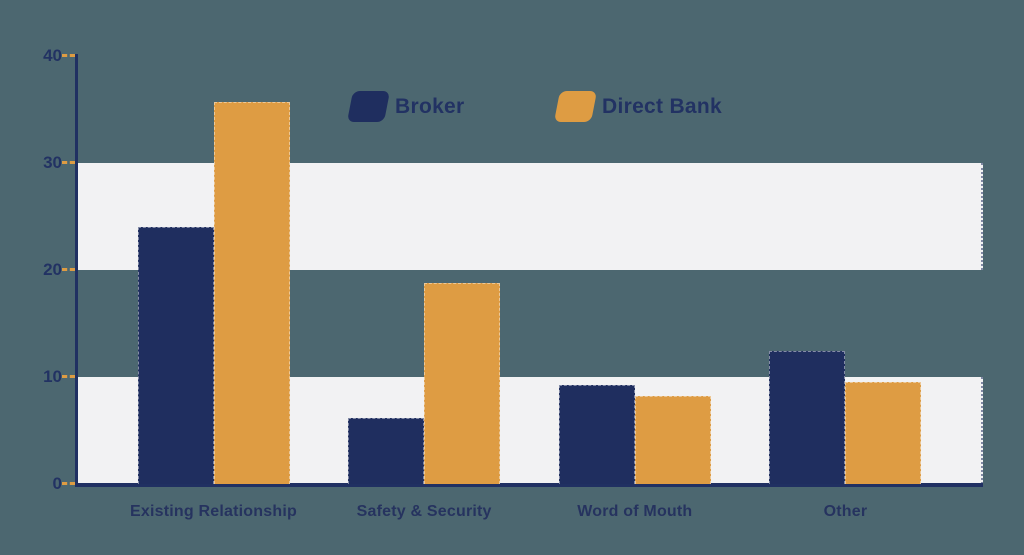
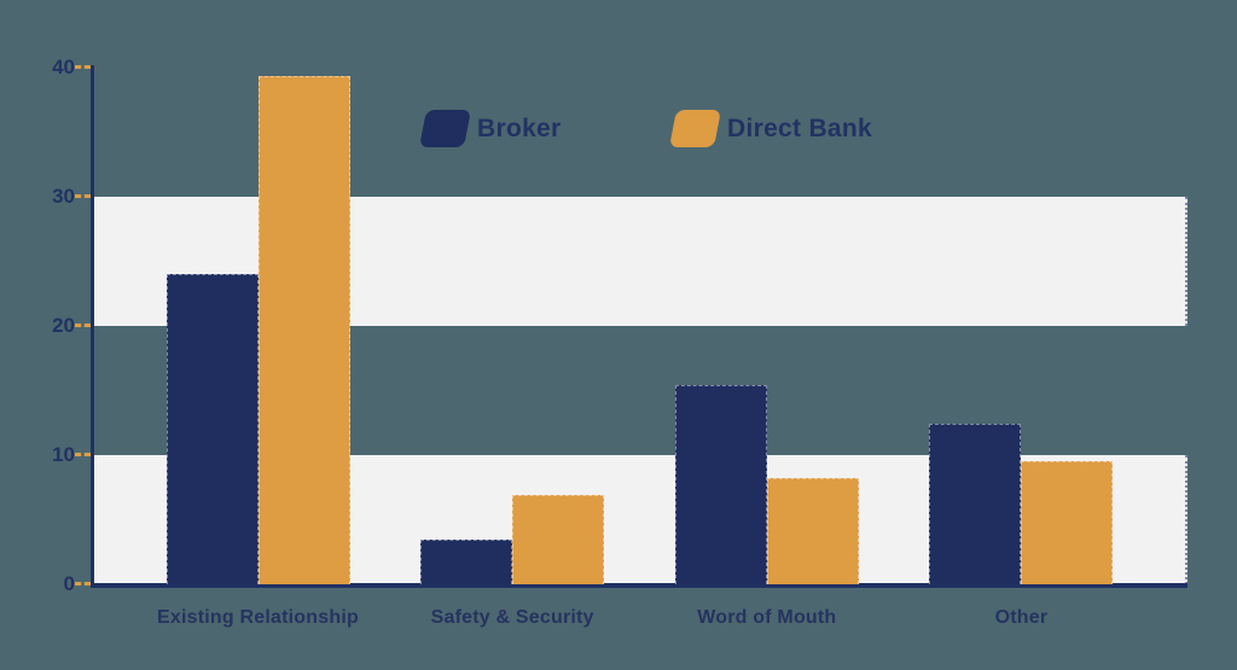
Direct Bank/Existing Relationship: 35.7 -> 39.4
Broker/Safety & Security: 6.2 -> 3.5
Direct Bank/Safety & Security: 18.8 -> 6.9
Broker/Word of Mouth: 9.3 -> 15.4
